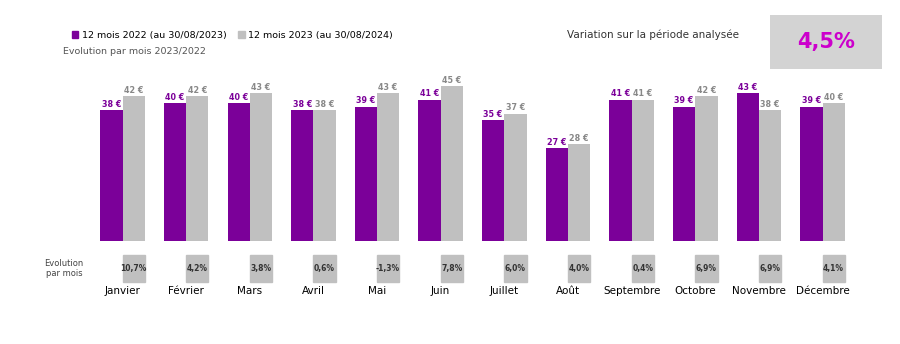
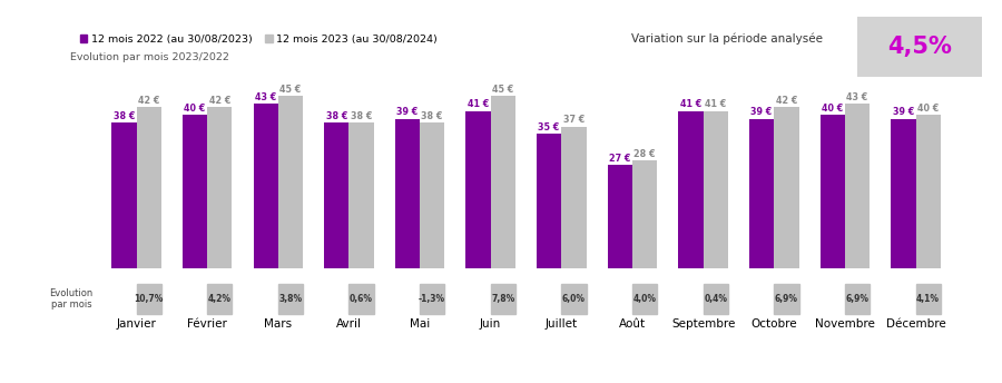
12 mois 2022 (au 30/08/2023)/Mars: 40 -> 43
12 mois 2023 (au 30/08/2024)/Mars: 43 -> 45
12 mois 2023 (au 30/08/2024)/Mai: 43 -> 38
12 mois 2022 (au 30/08/2023)/Novembre: 43 -> 40
12 mois 2023 (au 30/08/2024)/Novembre: 38 -> 43
